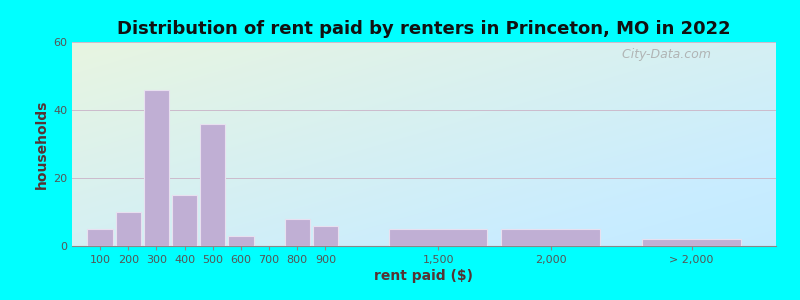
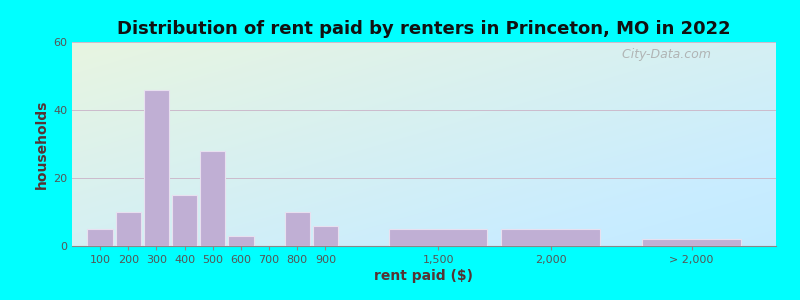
500: 36 -> 28
800: 8 -> 10
